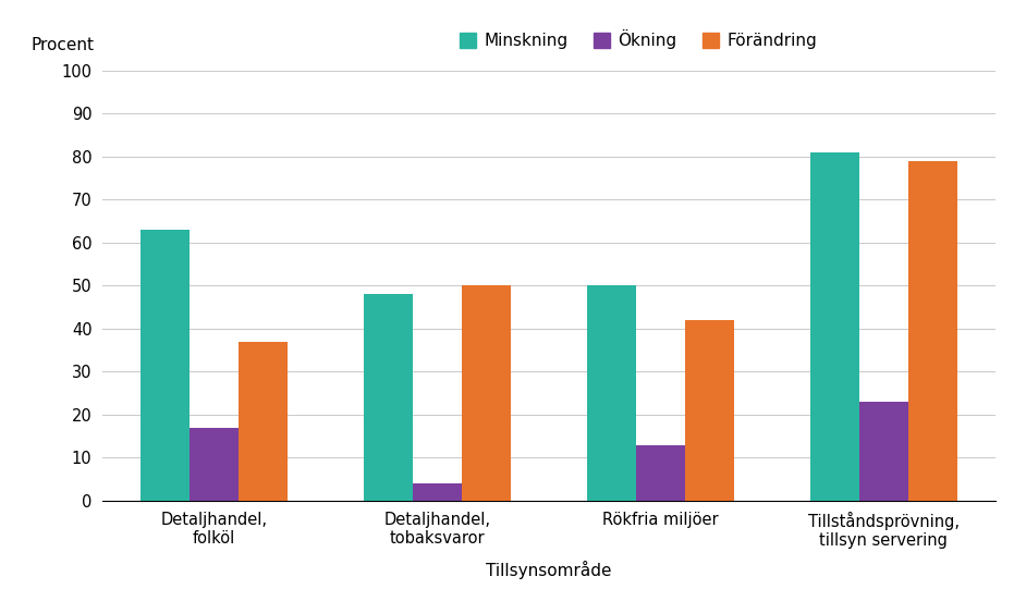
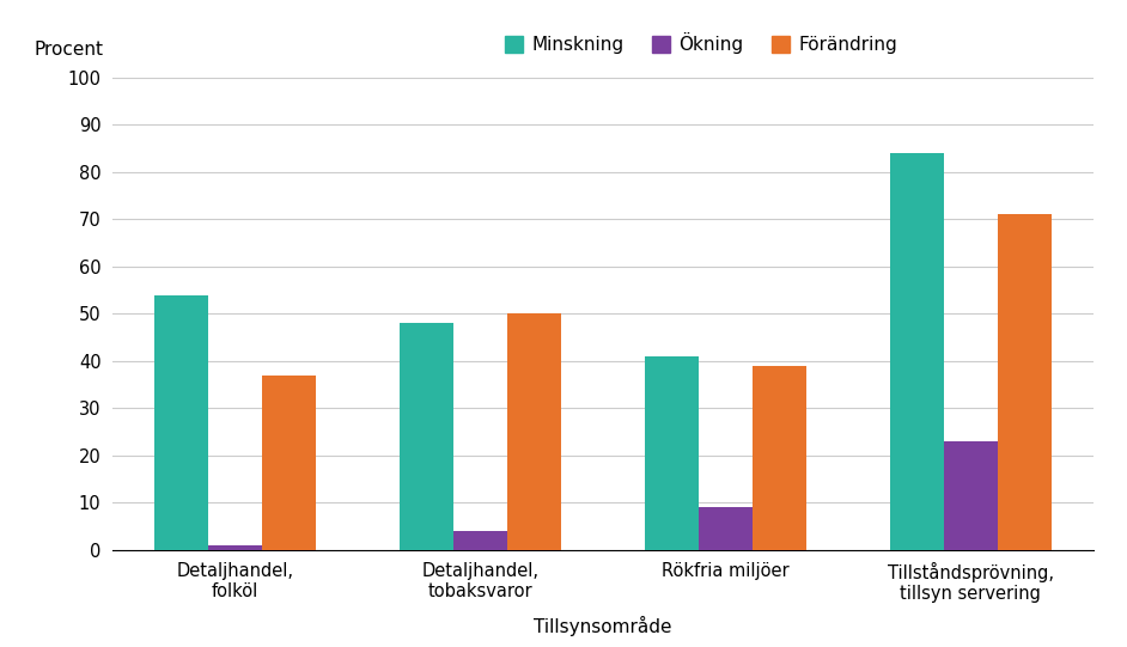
Minskning/Detaljhandel, folköl: 63 -> 54
Ökning/Detaljhandel, folköl: 17 -> 1
Minskning/Rökfria miljöer: 50 -> 41
Ökning/Rökfria miljöer: 13 -> 9
Förändring/Rökfria miljöer: 42 -> 39
Minskning/Tillståndsprövning, tillsyn servering: 81 -> 84
Förändring/Tillståndsprövning, tillsyn servering: 79 -> 71
